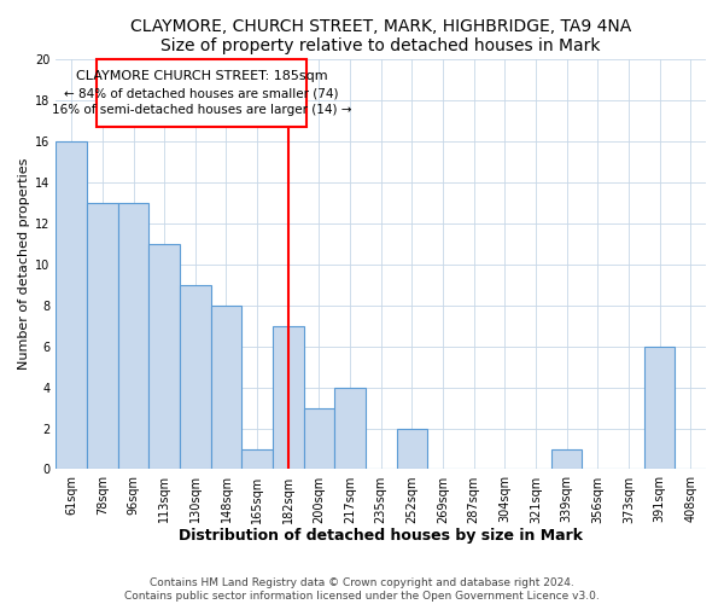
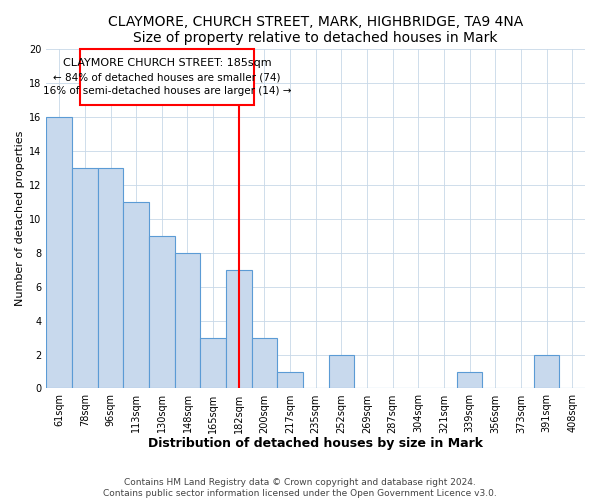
165sqm: 1 -> 3
217sqm: 4 -> 1
391sqm: 6 -> 2
